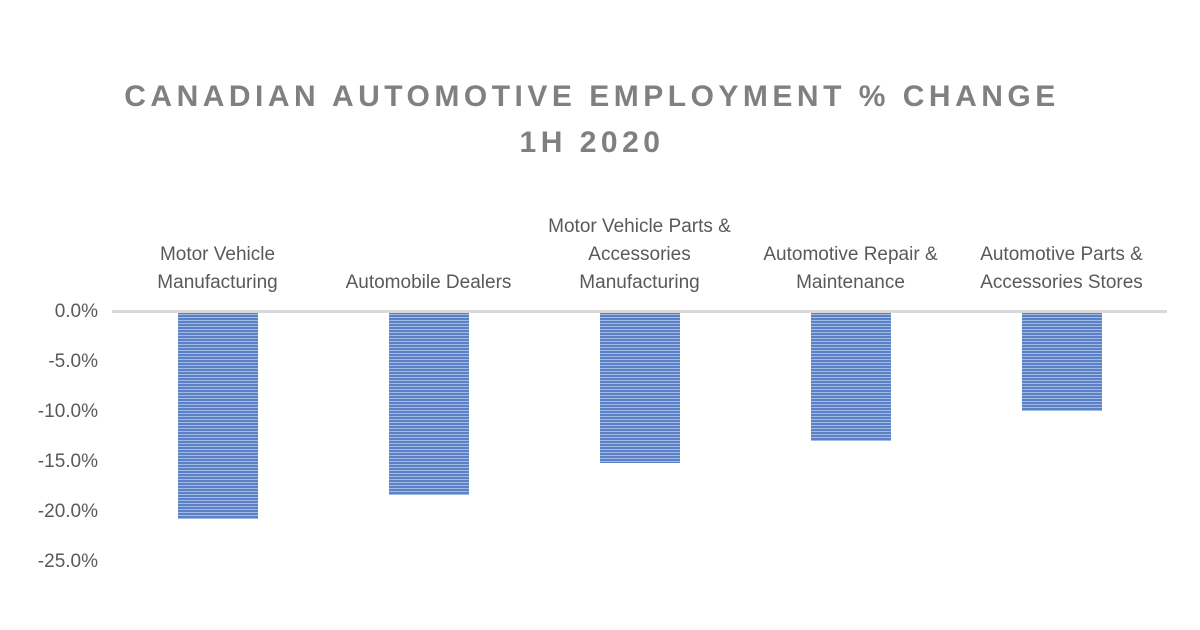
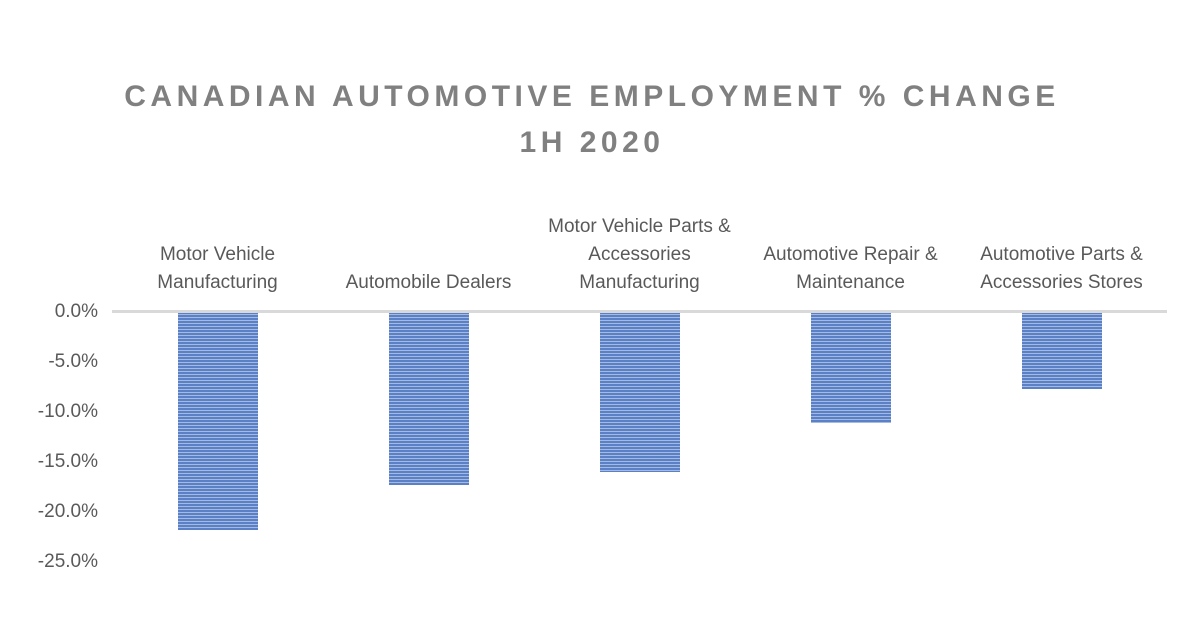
Motor Vehicle Manufacturing: -20.7% -> -21.8%
Automobile Dealers: -18.3% -> -17.3%
Motor Vehicle Parts & Accessories Manufacturing: -15.1% -> -16.0%
Automotive Repair & Maintenance: -12.9% -> -11.1%
Automotive Parts & Accessories Stores: -9.9% -> -7.7%
